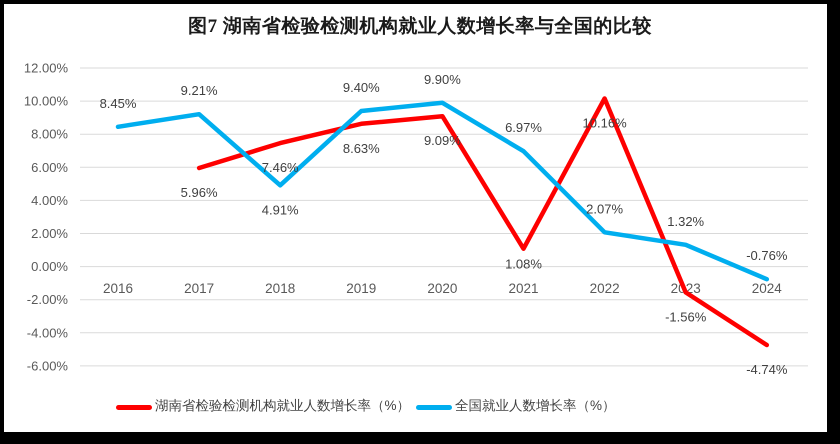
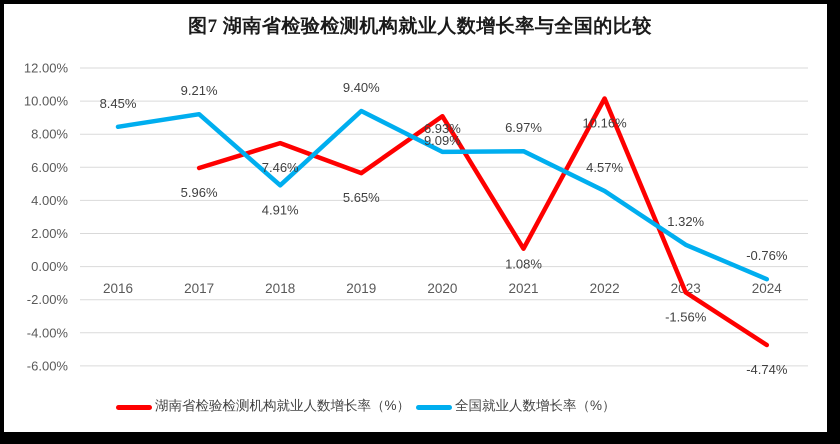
湖南省检验检测机构就业人数增长率（%）/2019: 8.63% -> 5.65%
全国就业人数增长率（%）/2020: 9.90% -> 6.93%
全国就业人数增长率（%）/2022: 2.07% -> 4.57%
